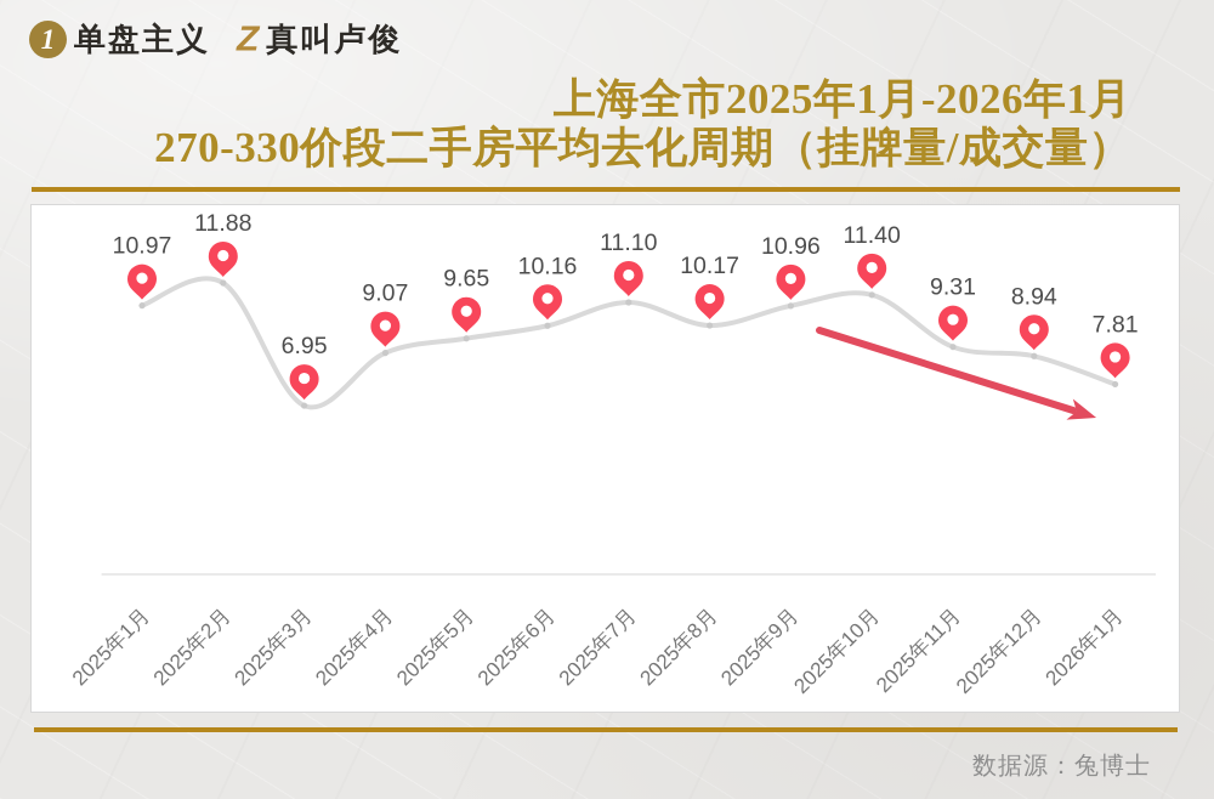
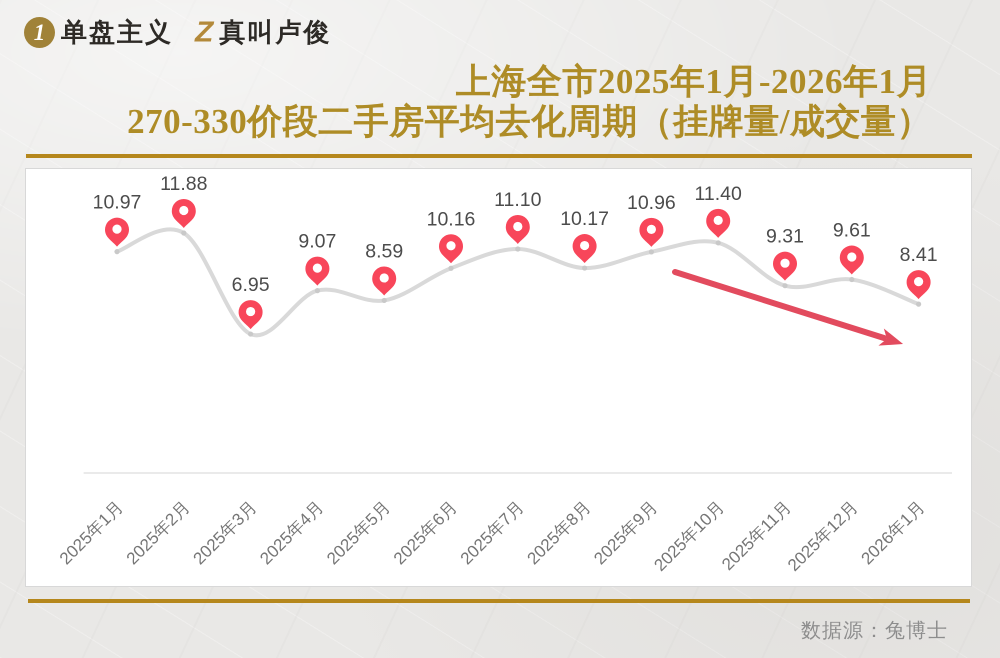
2025年5月: 9.65 -> 8.59
2025年12月: 8.94 -> 9.61
2026年1月: 7.81 -> 8.41
